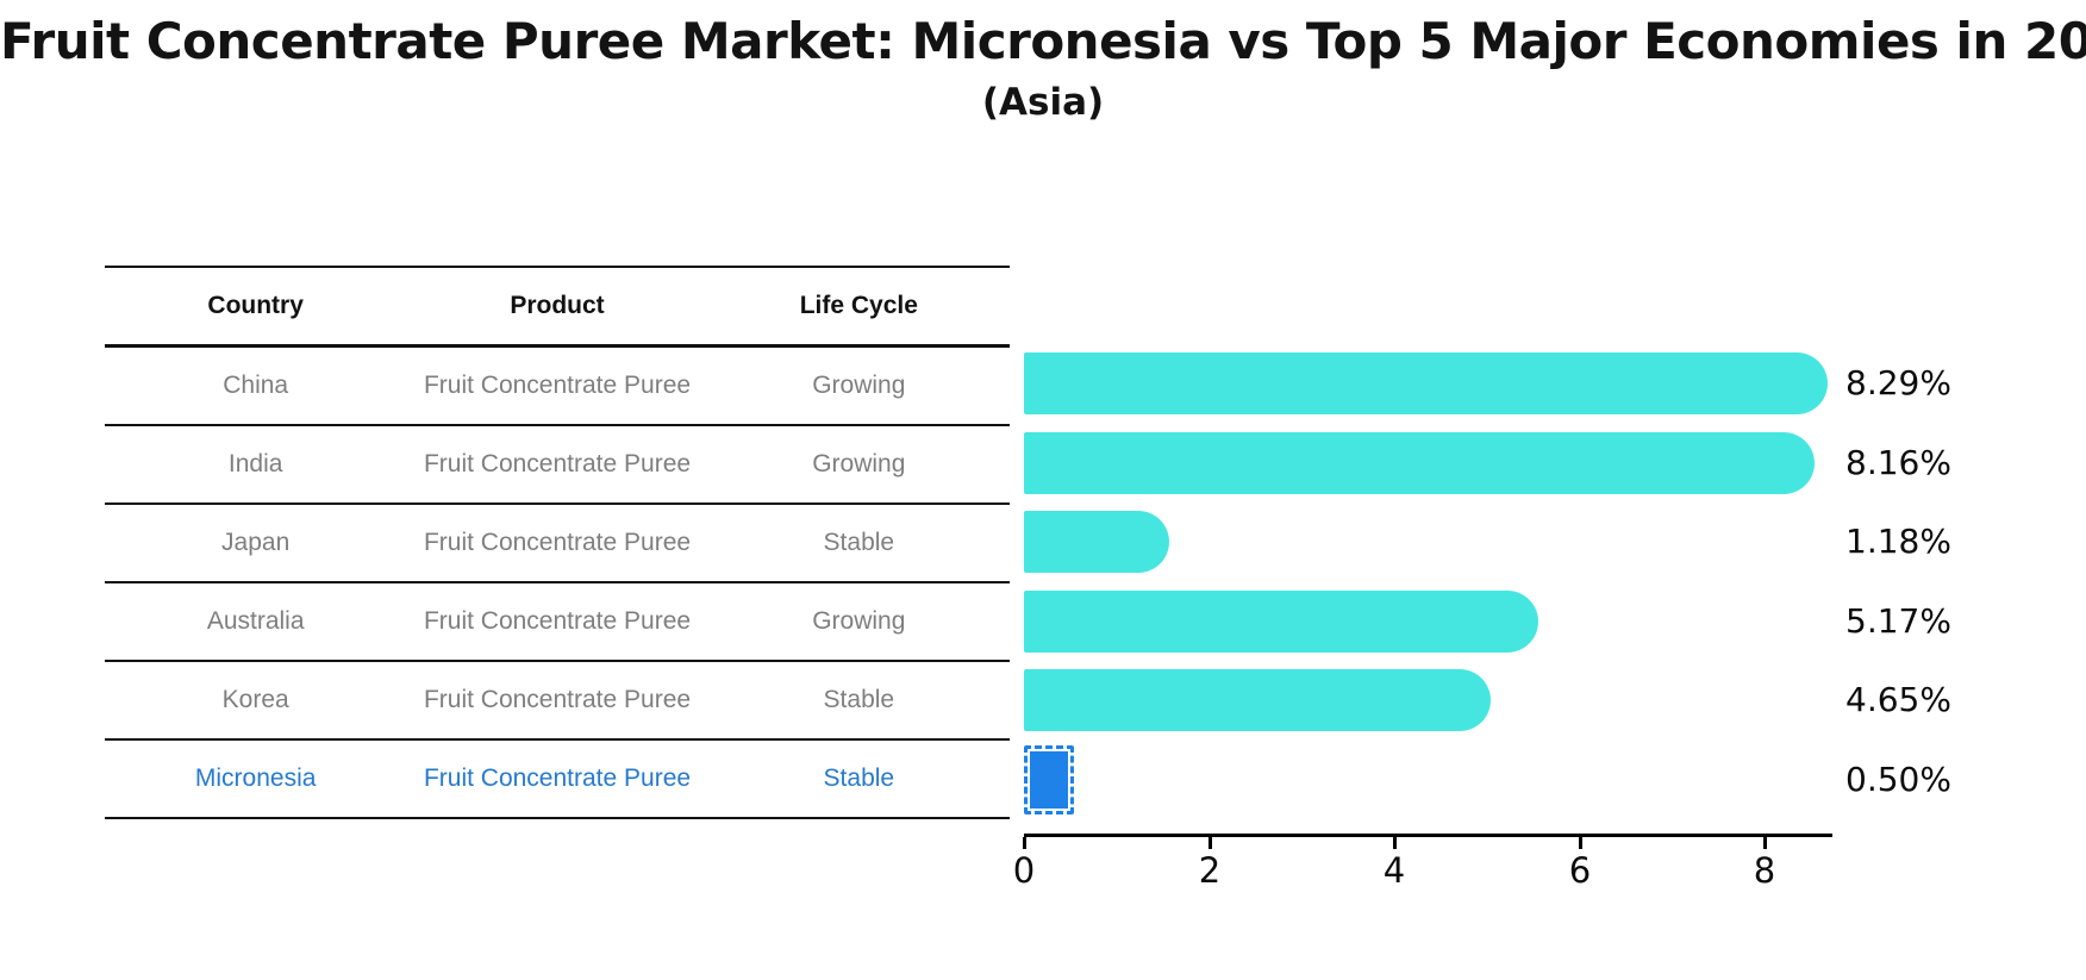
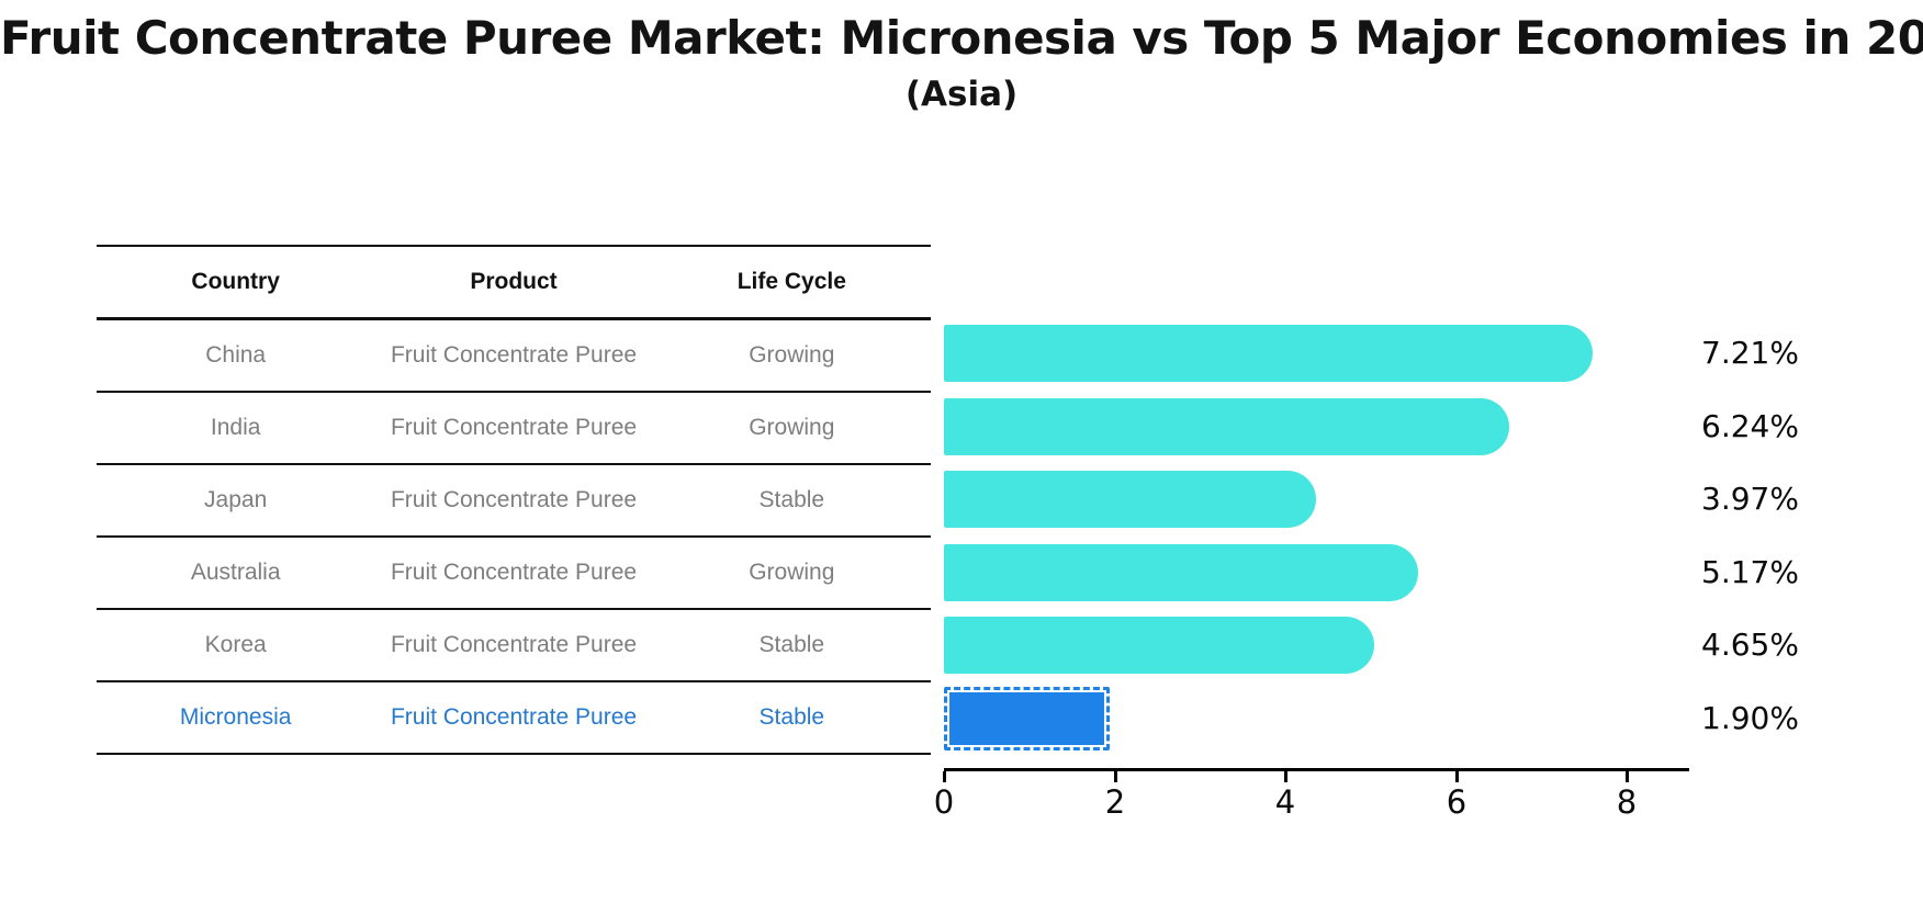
China: 8.29% -> 7.21%
India: 8.16% -> 6.24%
Japan: 1.18% -> 3.97%
Micronesia: 0.50% -> 1.90%
